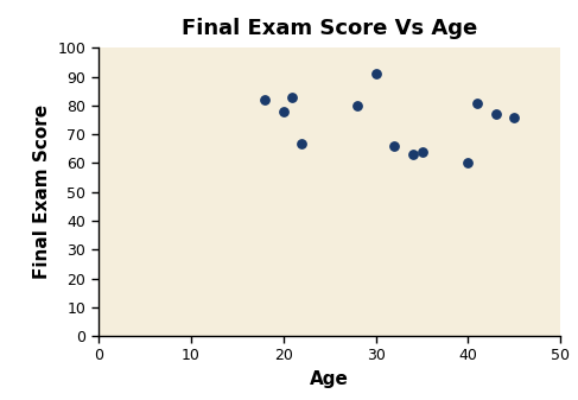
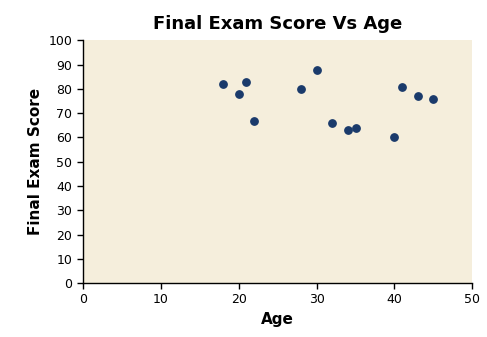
30: 91 -> 88
